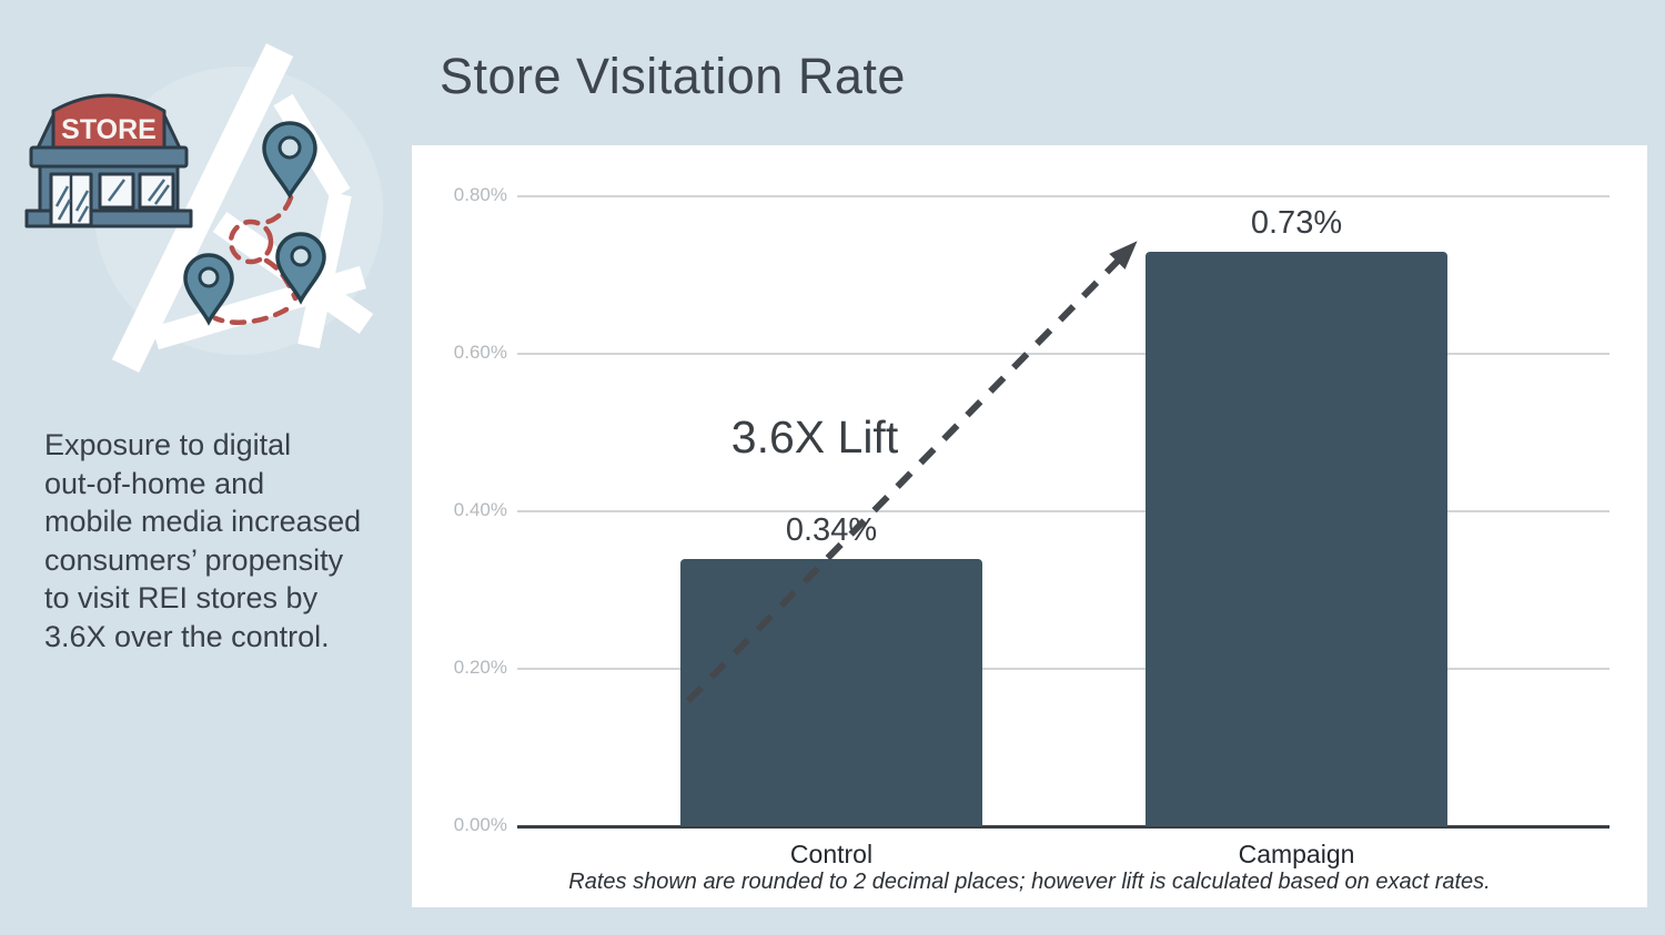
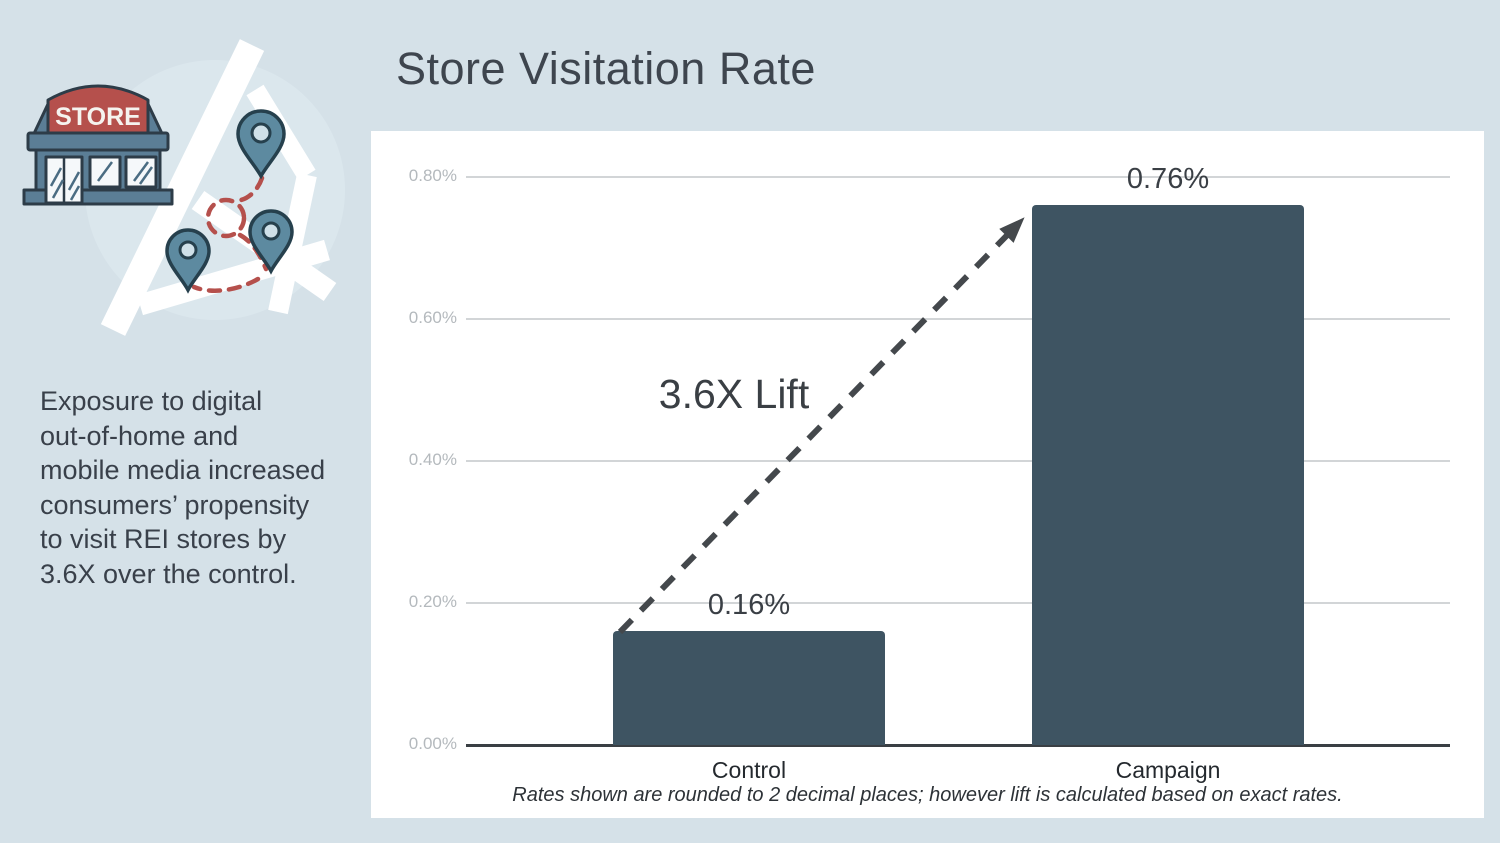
Control: 0.34% -> 0.16%
Campaign: 0.73% -> 0.76%
